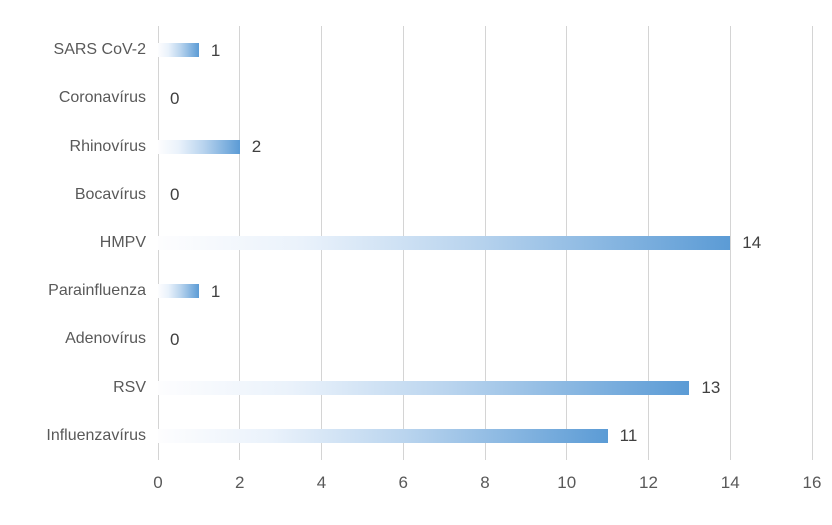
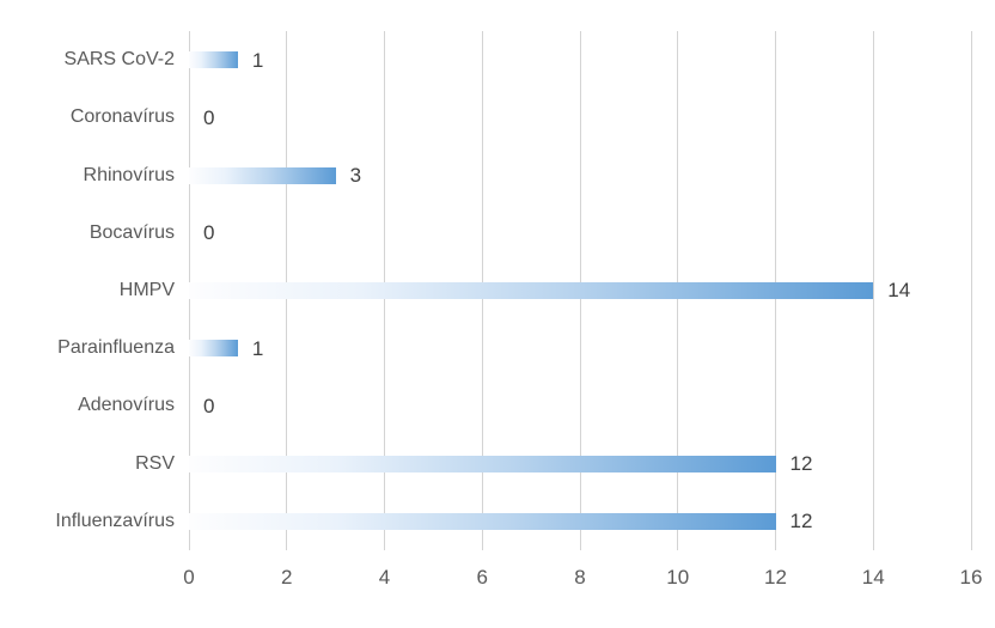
Rhinovírus: 2 -> 3
RSV: 13 -> 12
Influenzavírus: 11 -> 12
